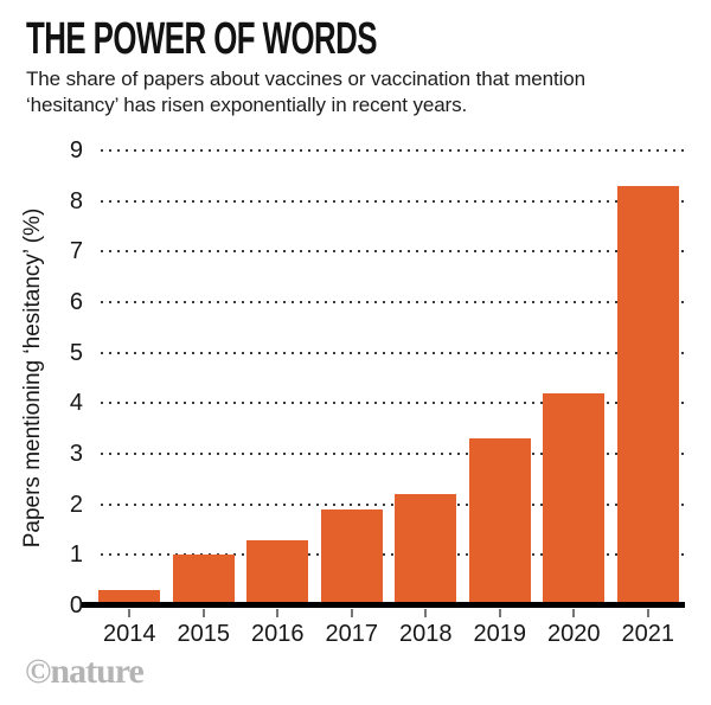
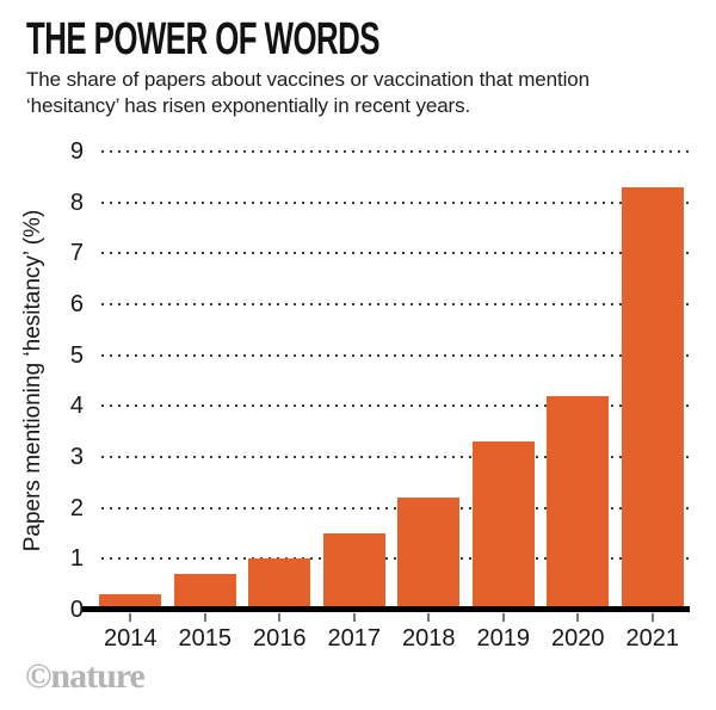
2015: 1.0 -> 0.7
2016: 1.3 -> 1.0
2017: 1.9 -> 1.5
